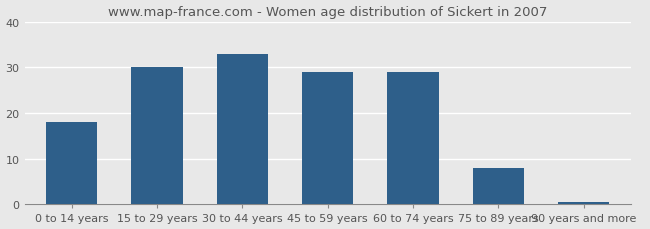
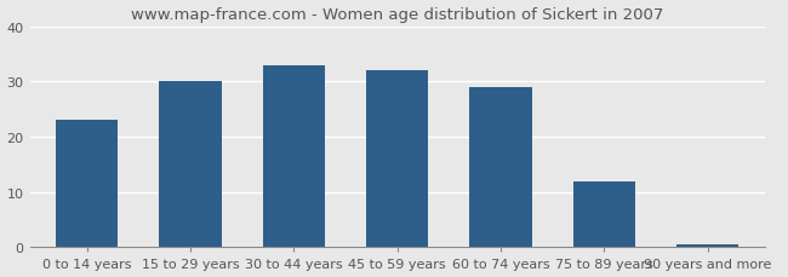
0 to 14 years: 18.0 -> 23.0
45 to 59 years: 29.0 -> 32.0
75 to 89 years: 8.0 -> 12.0
